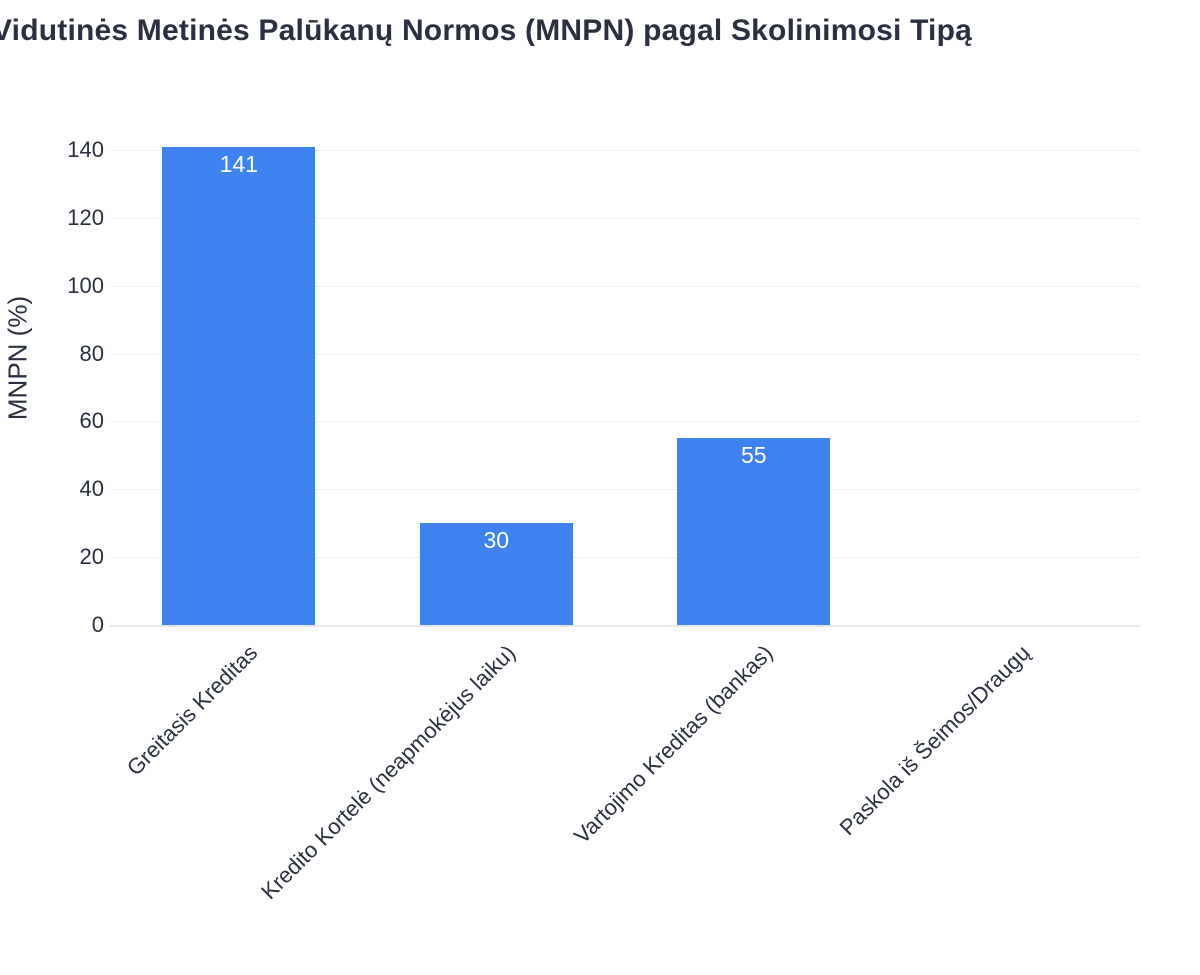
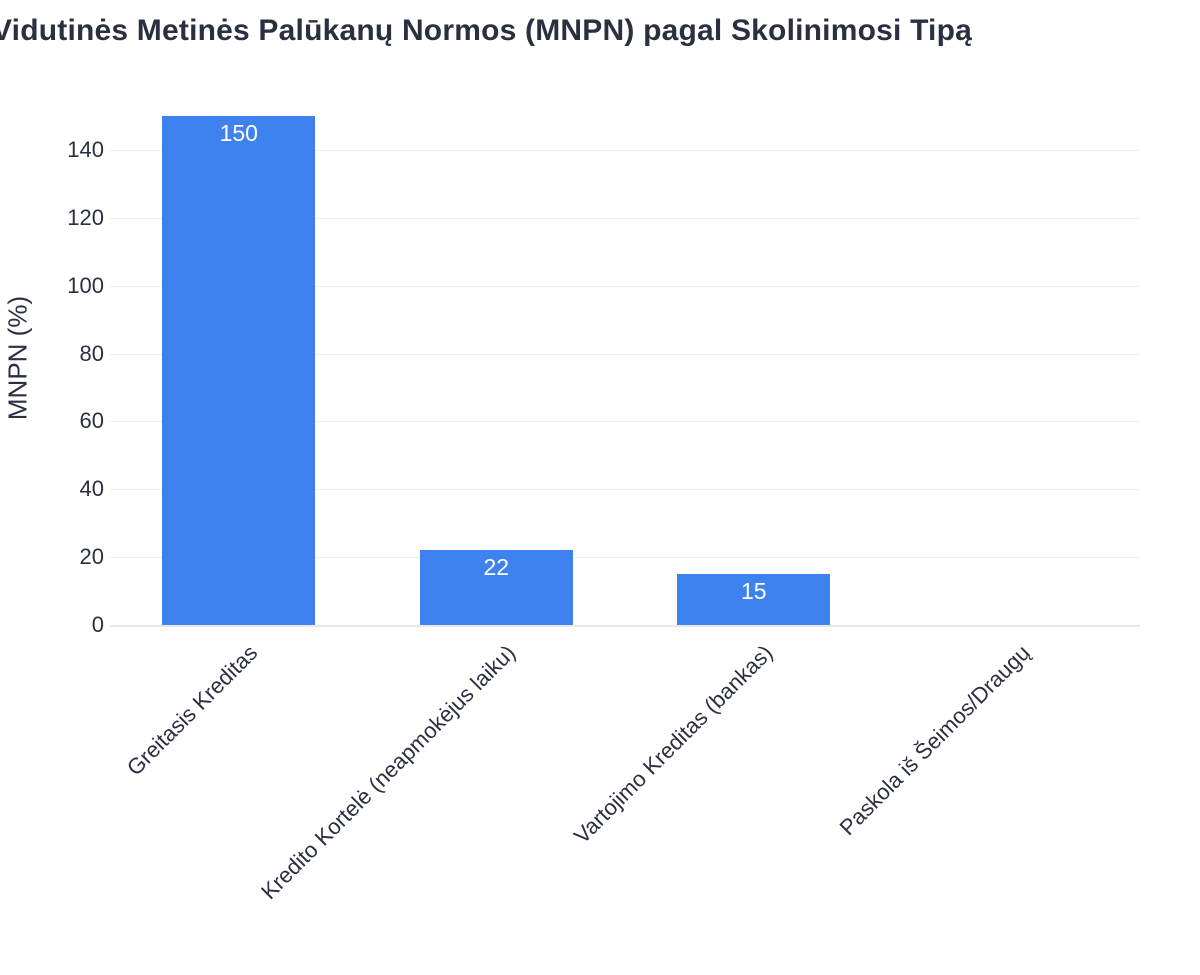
Greitasis Kreditas: 141 -> 150
Kredito Kortelė (neapmokėjus laiku): 30 -> 22
Vartojimo Kreditas (bankas): 55 -> 15
